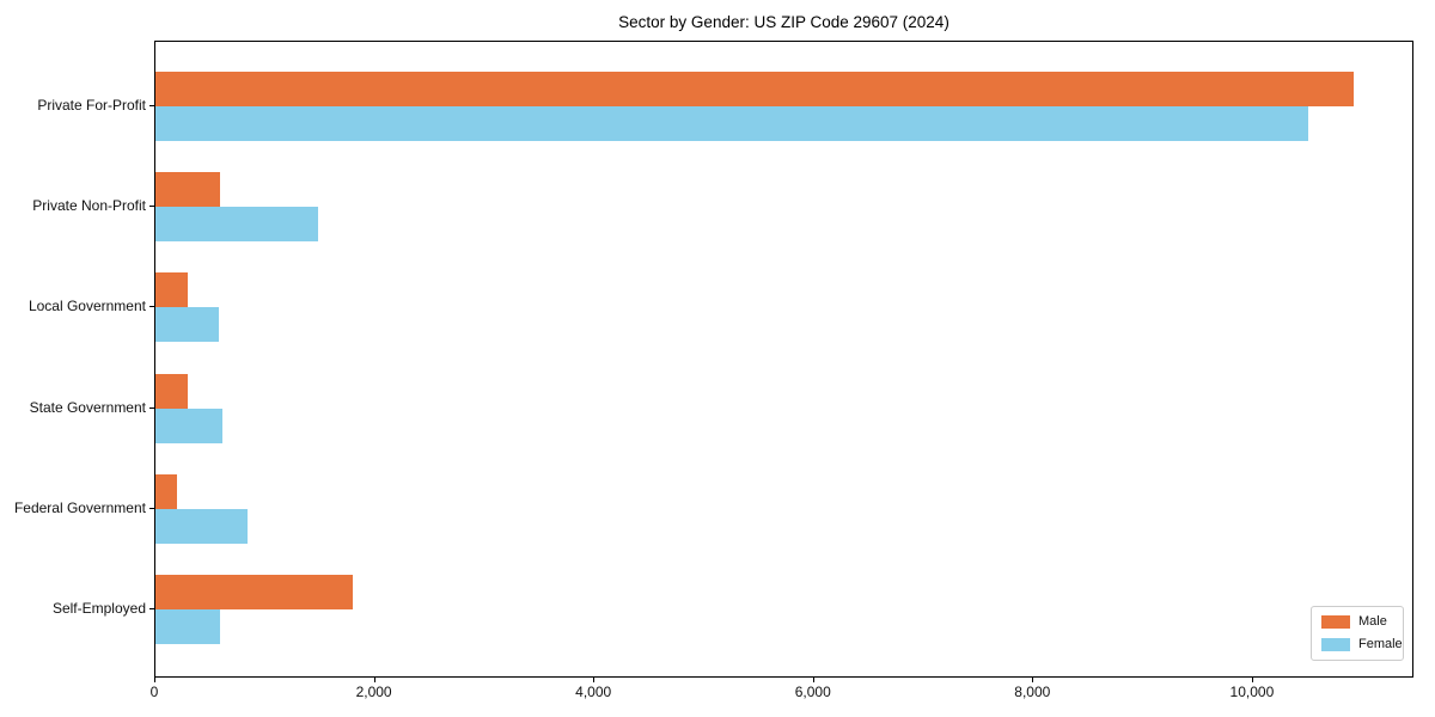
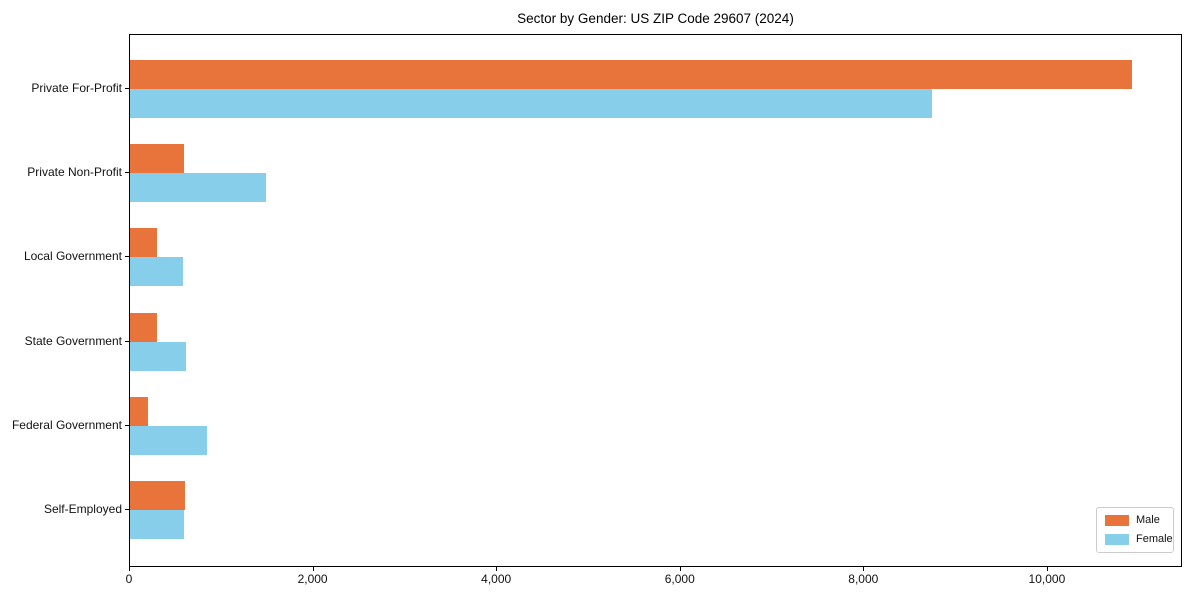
Female/Private For-Profit: 10500 -> 8700
Male/Self-Employed: 1800 -> 600
